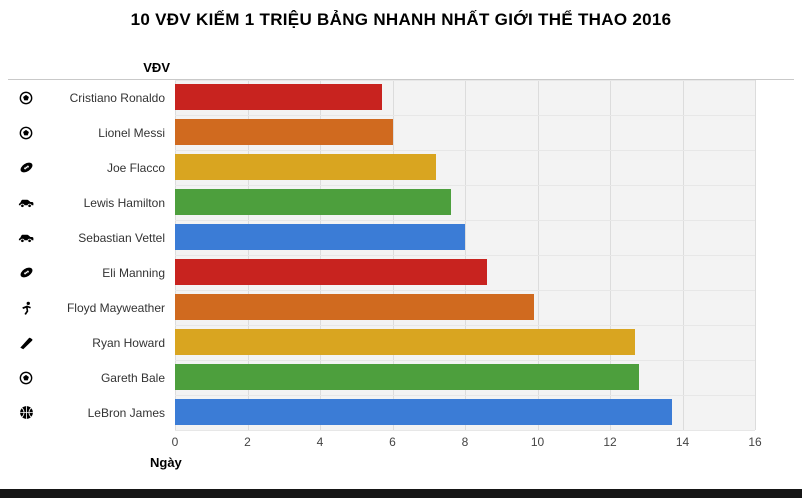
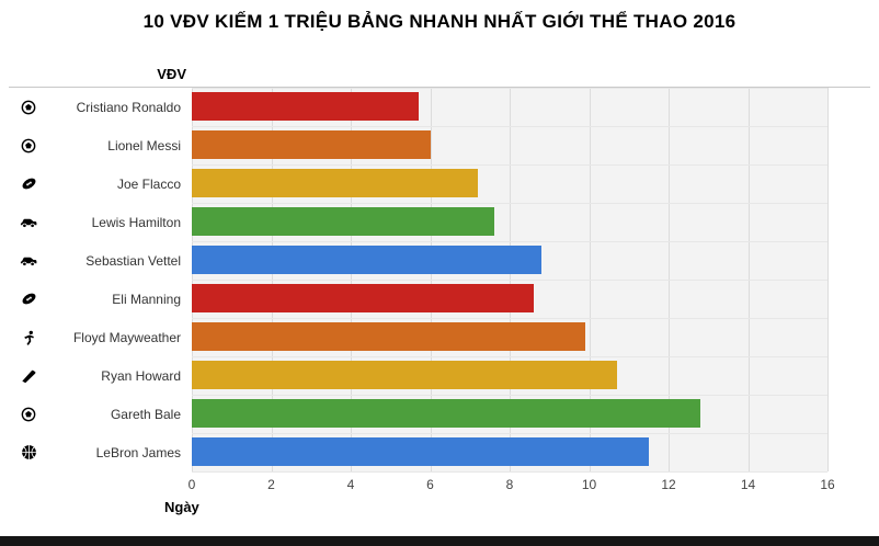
Sebastian Vettel: 8.0 -> 8.8
Ryan Howard: 12.7 -> 10.7
LeBron James: 13.7 -> 11.5
